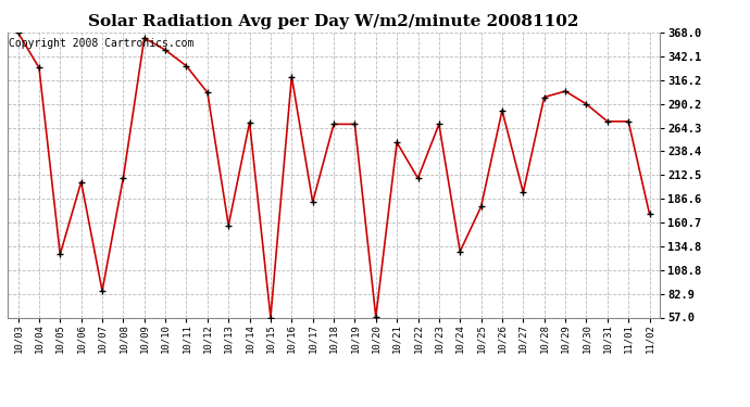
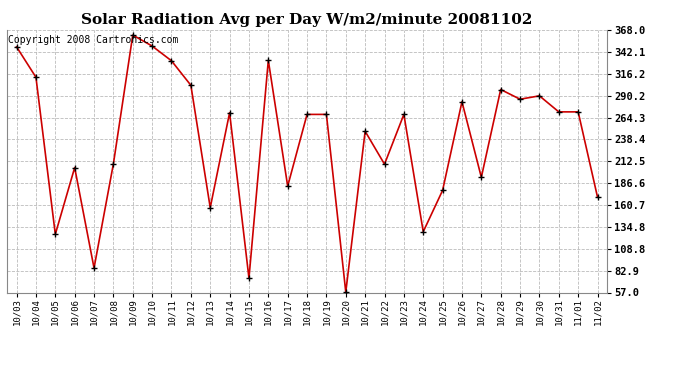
10/03: 368 -> 348
10/04: 330 -> 312
10/15: 57 -> 74
10/16: 320 -> 332
10/29: 304 -> 286
